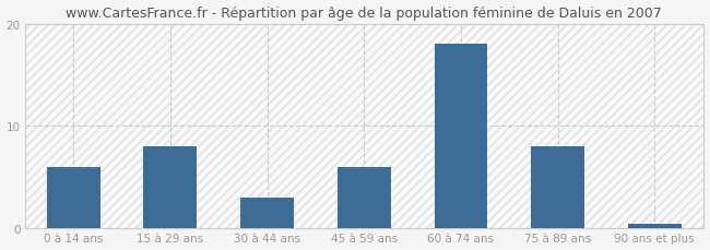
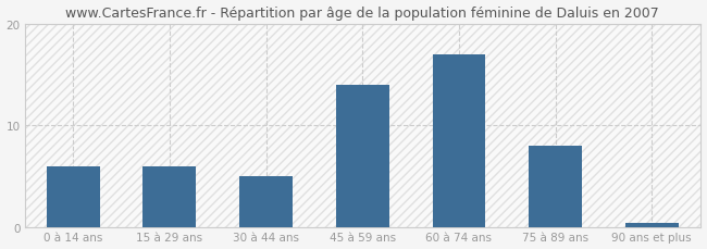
15 à 29 ans: 8.0 -> 6.0
30 à 44 ans: 3.0 -> 5.0
45 à 59 ans: 6.0 -> 14.0
60 à 74 ans: 18.0 -> 17.0
